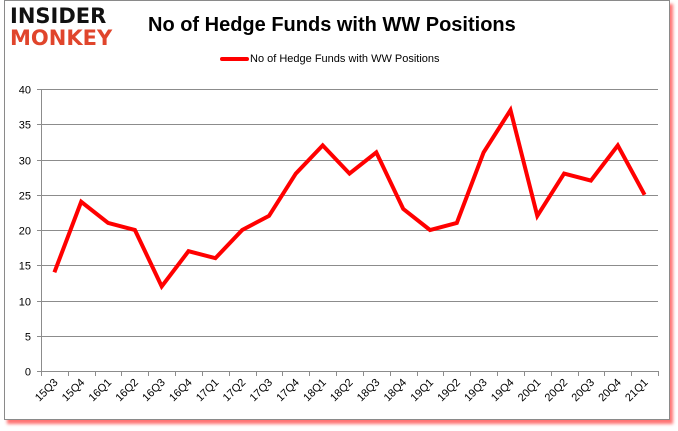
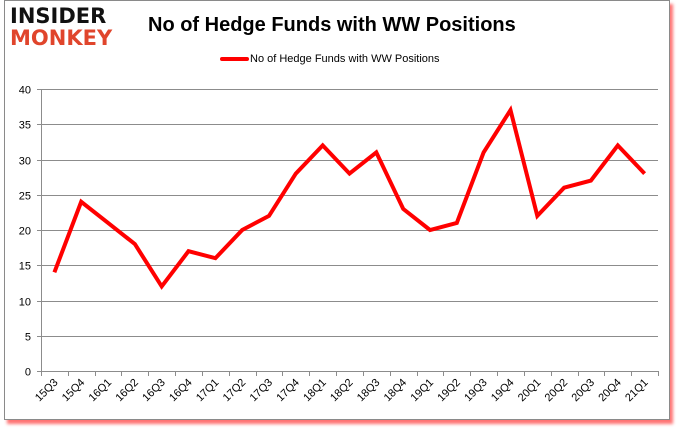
16Q2: 20 -> 18
20Q2: 28 -> 26
21Q1: 25 -> 28
